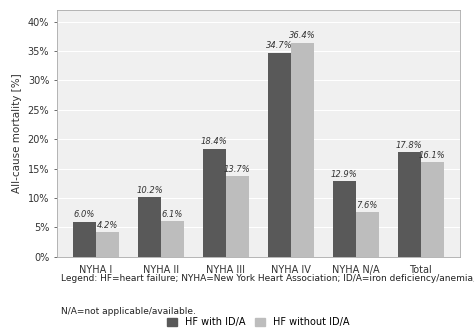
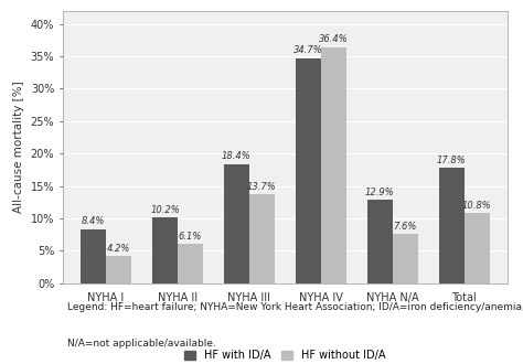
HF with ID/A/NYHA I: 6.0% -> 8.4%
HF without ID/A/Total: 16.1% -> 10.8%
